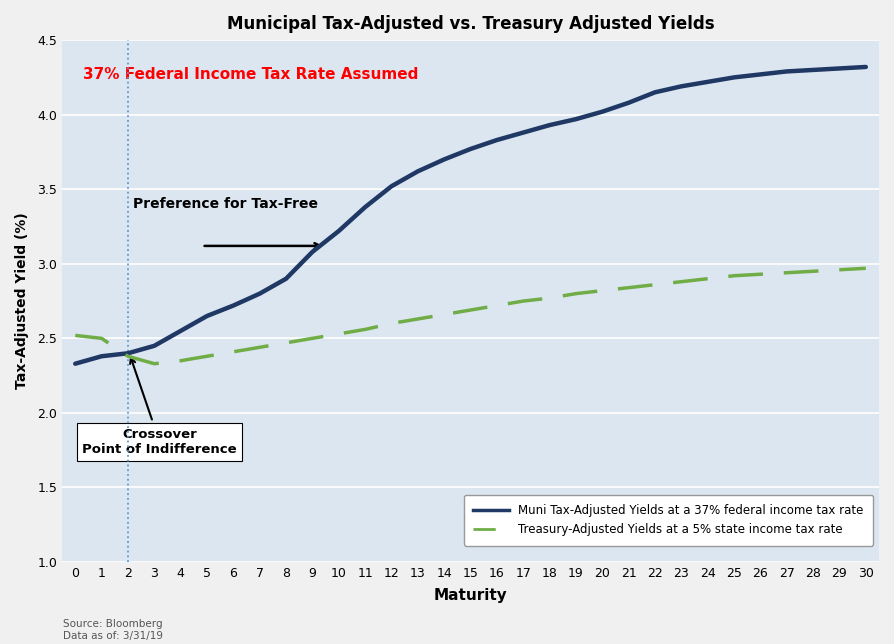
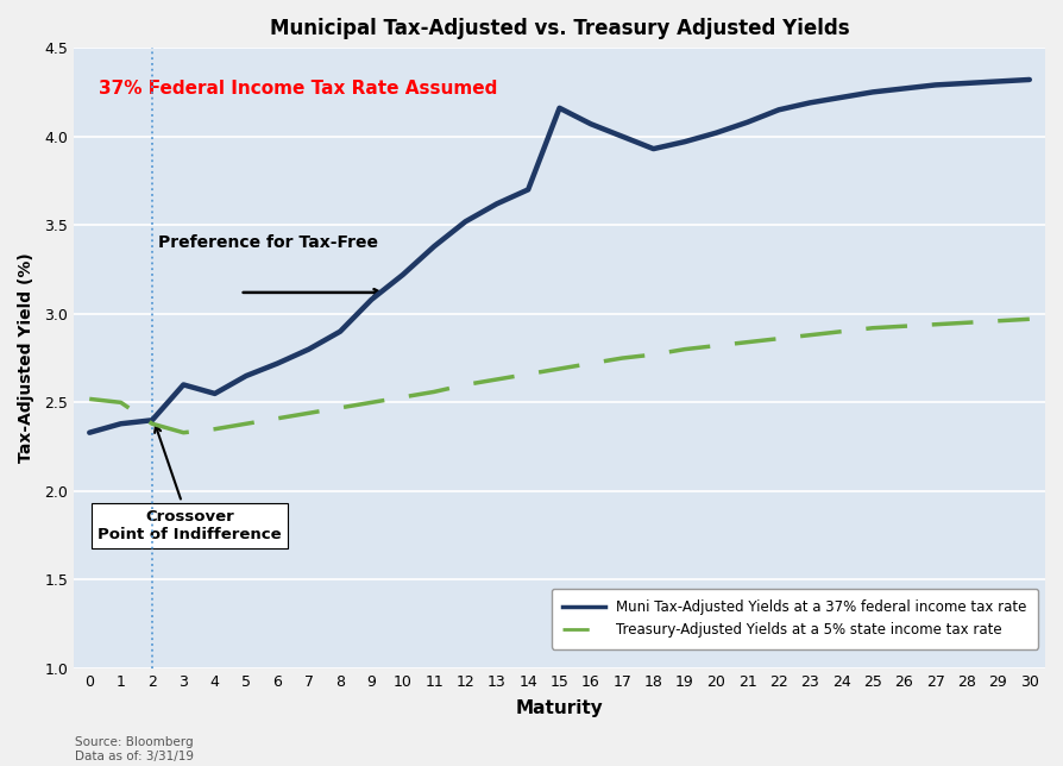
Muni Tax-Adjusted Yields at a 37% federal income tax rate/3: 2.45 -> 2.60
Muni Tax-Adjusted Yields at a 37% federal income tax rate/15: 3.77 -> 4.16
Muni Tax-Adjusted Yields at a 37% federal income tax rate/16: 3.83 -> 4.07
Muni Tax-Adjusted Yields at a 37% federal income tax rate/17: 3.88 -> 4.00
